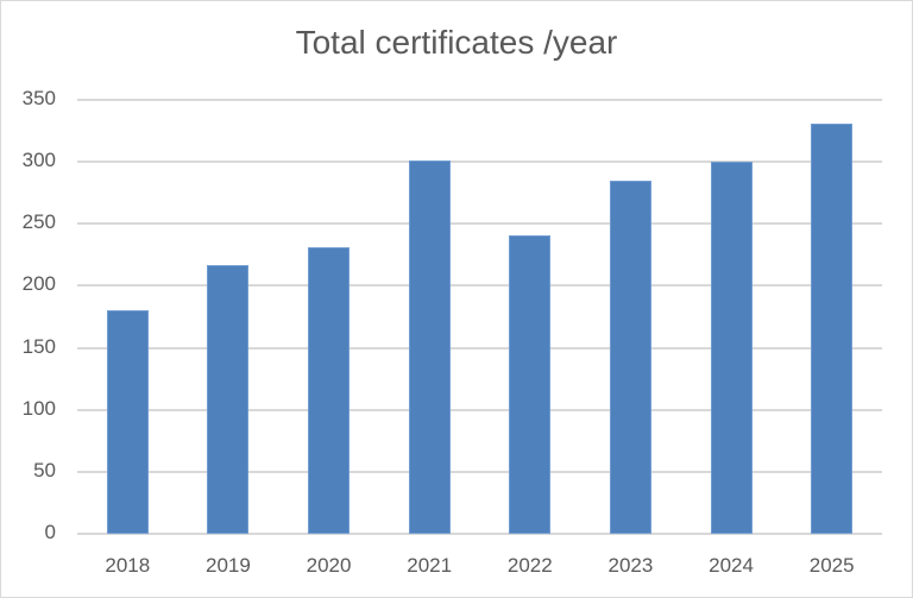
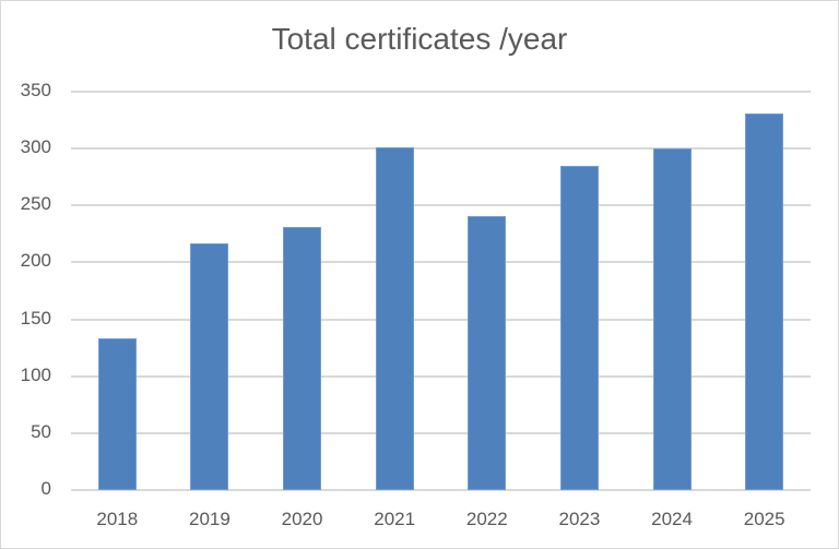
2018: 180 -> 133
